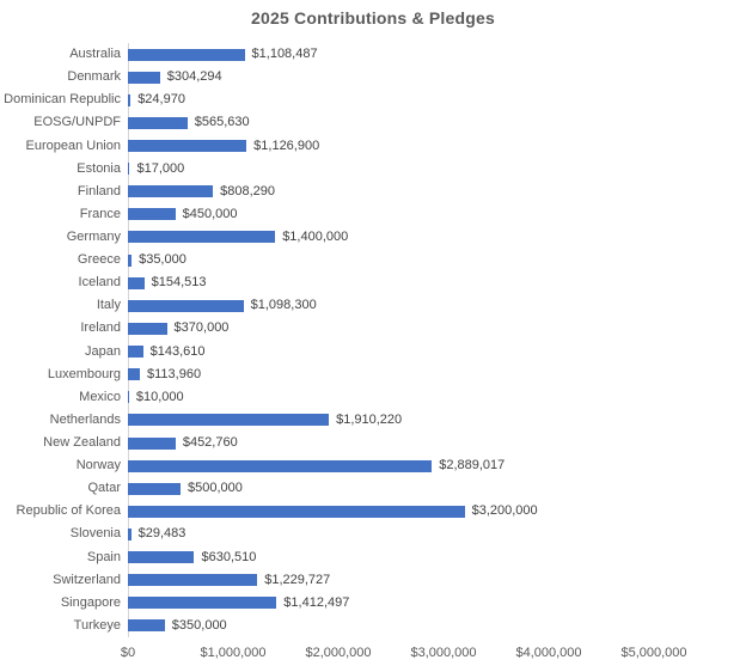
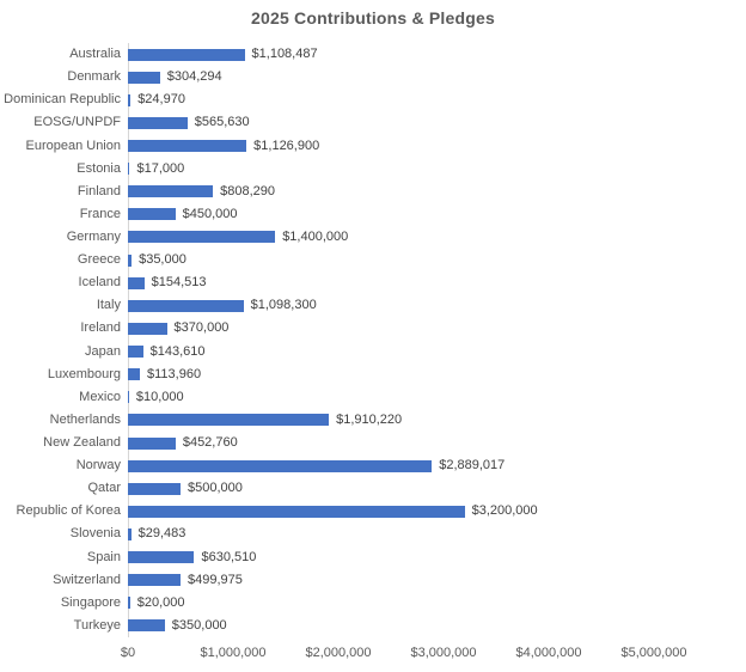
Switzerland: $1,229,727 -> $499,975
Singapore: $1,412,497 -> $20,000
